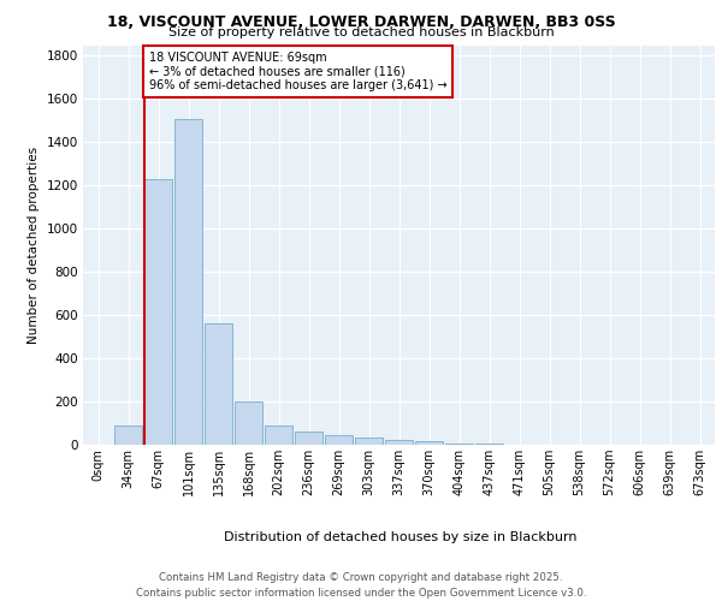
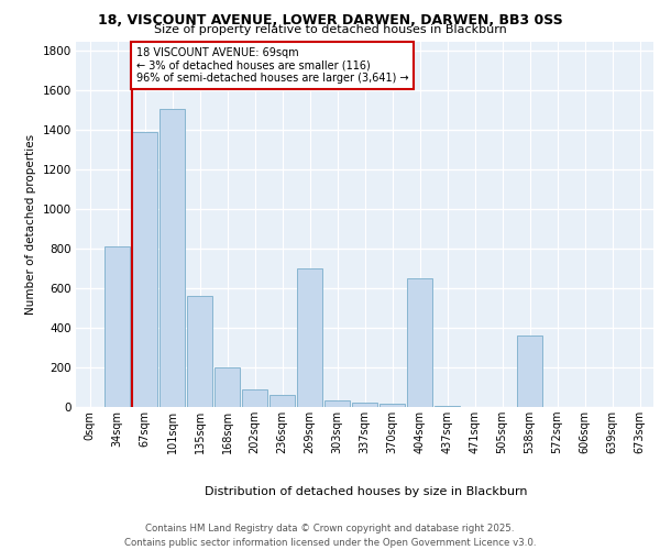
34sqm: 90 -> 810
67sqm: 1230 -> 1390
269sqm: 40 -> 700
404sqm: 0 -> 650
538sqm: 0 -> 360
